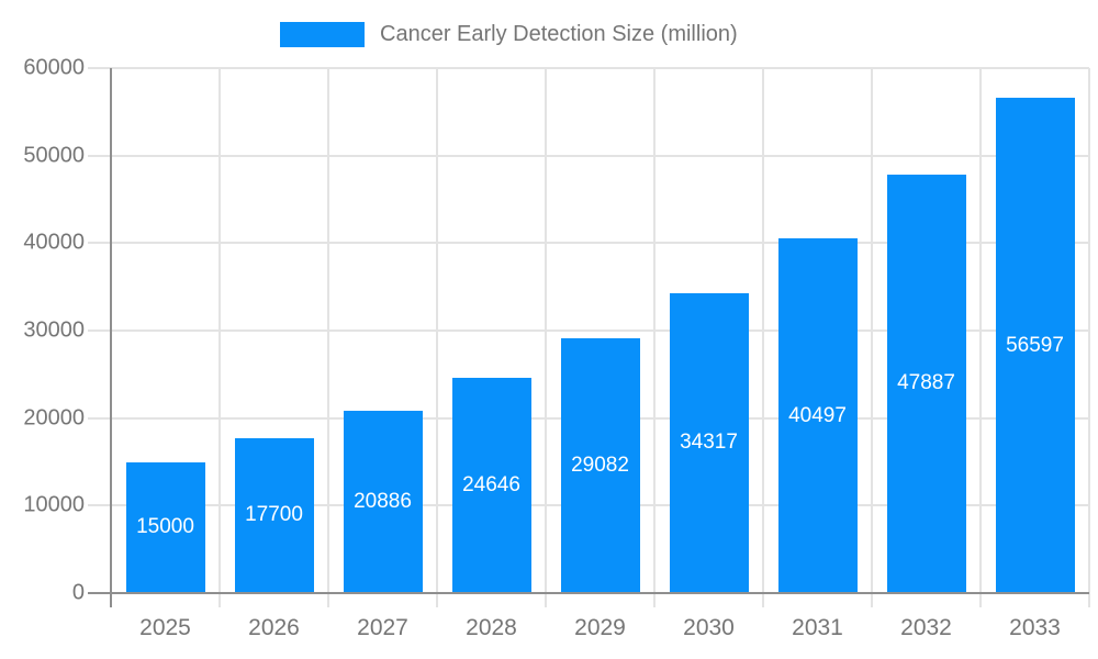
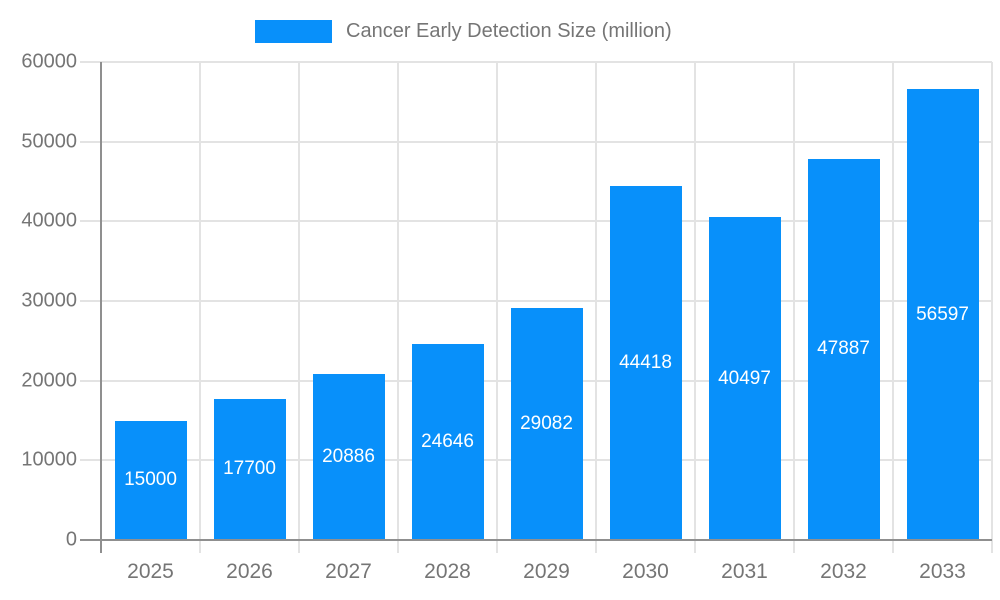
2030: 34317 -> 44418
